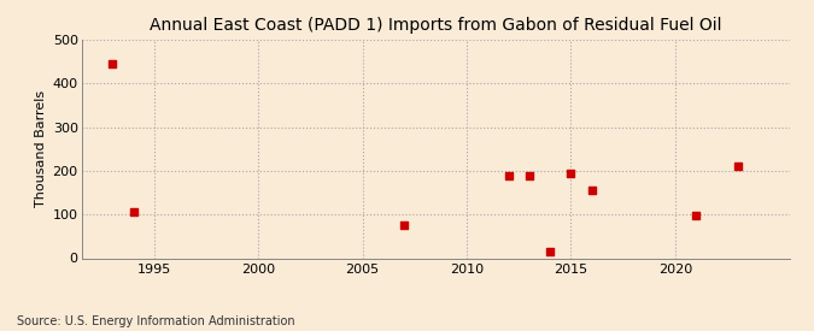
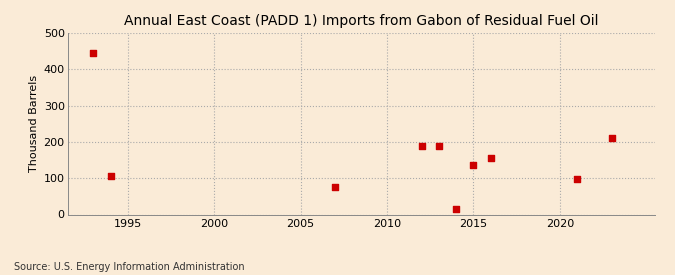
2015: 195 -> 135
